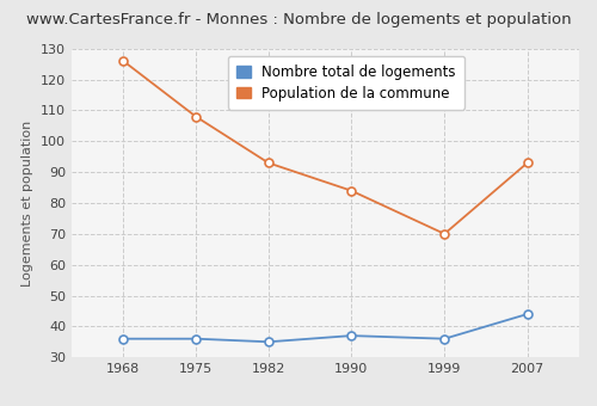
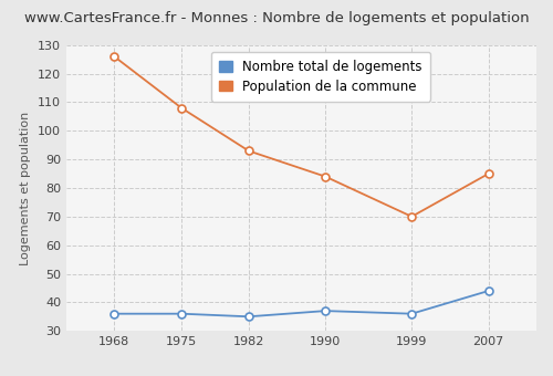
Population de la commune/2007: 93 -> 85
